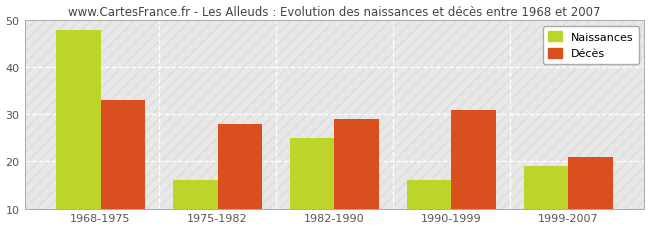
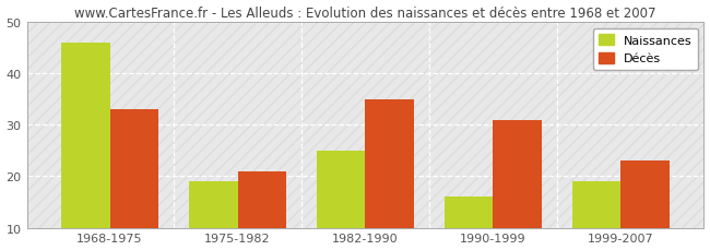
Naissances/1968-1975: 48 -> 46
Naissances/1975-1982: 16 -> 19
Décès/1975-1982: 28 -> 21
Décès/1982-1990: 29 -> 35
Décès/1999-2007: 21 -> 23
